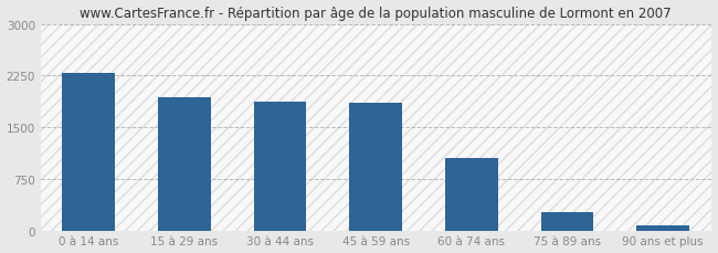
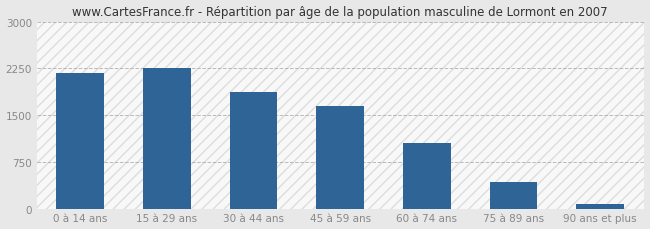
0 à 14 ans: 2280 -> 2180
15 à 29 ans: 1940 -> 2250
45 à 59 ans: 1860 -> 1650
75 à 89 ans: 260 -> 430
